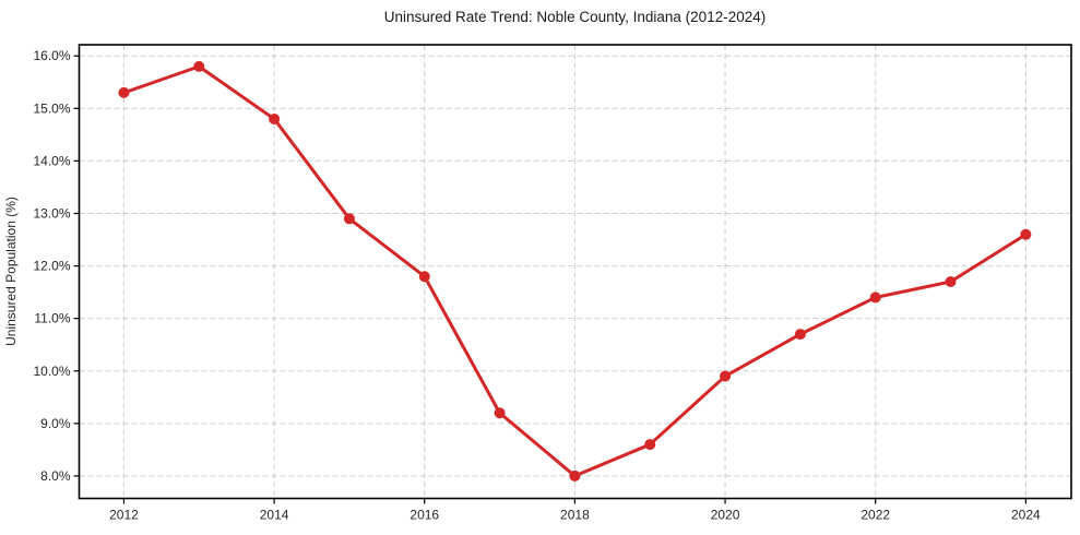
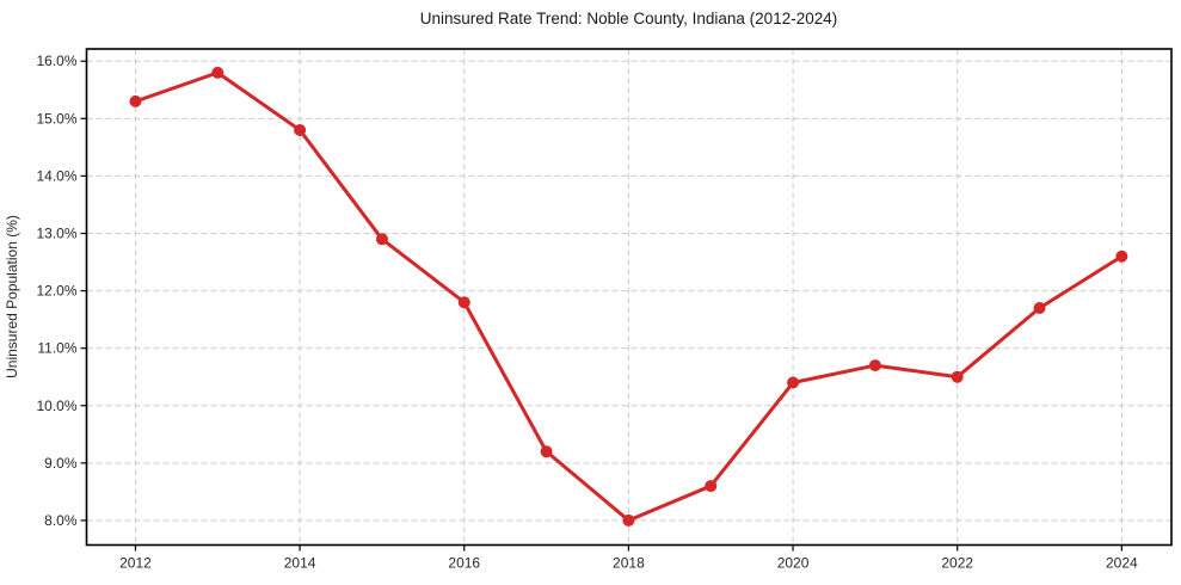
2020: 9.9% -> 10.4%
2022: 11.4% -> 10.5%
